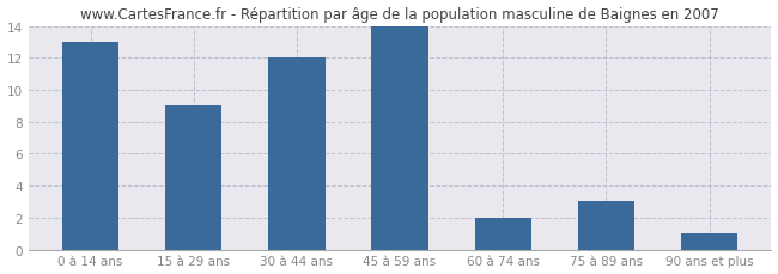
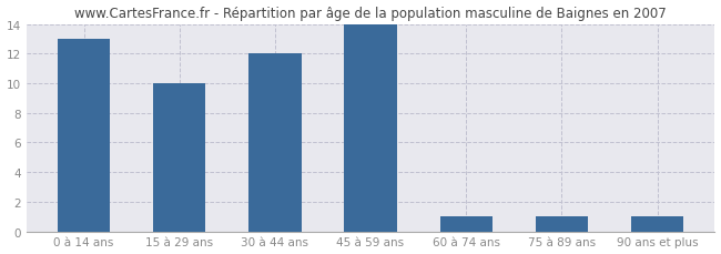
15 à 29 ans: 9 -> 10
60 à 74 ans: 2 -> 1
75 à 89 ans: 3 -> 1
